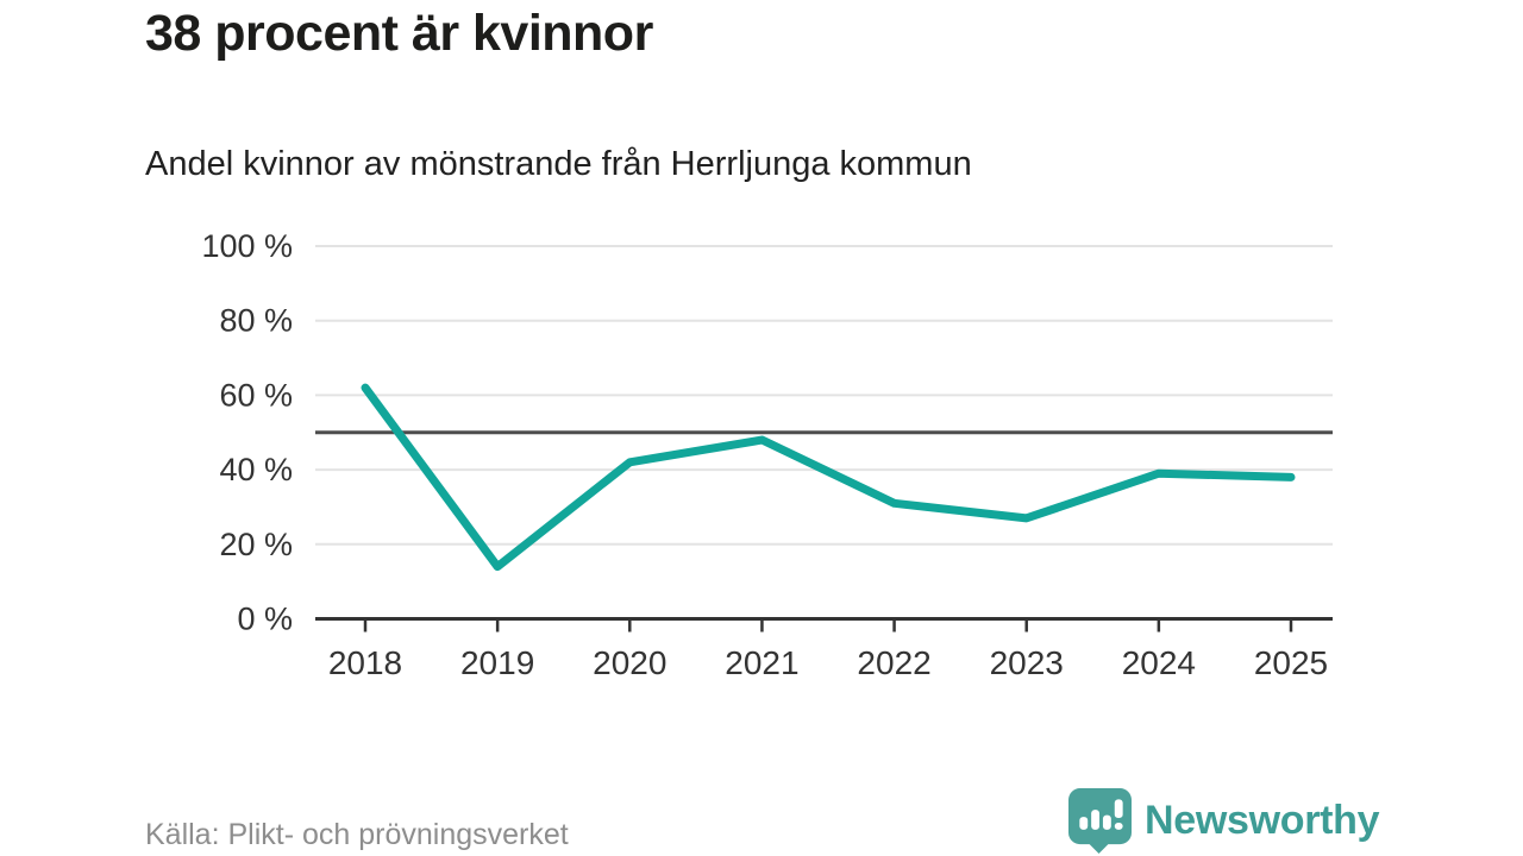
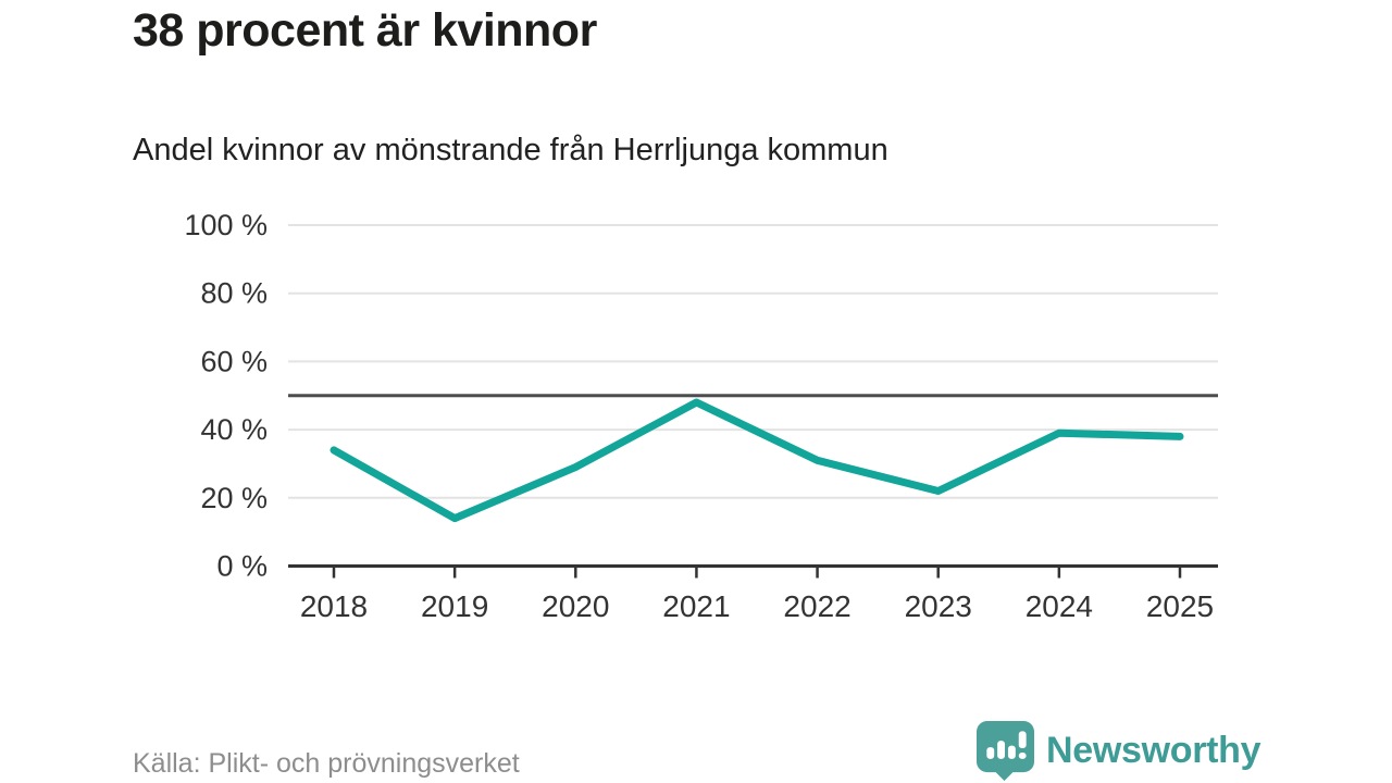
2018: 62% -> 34%
2020: 42% -> 29%
2023: 27% -> 22%
